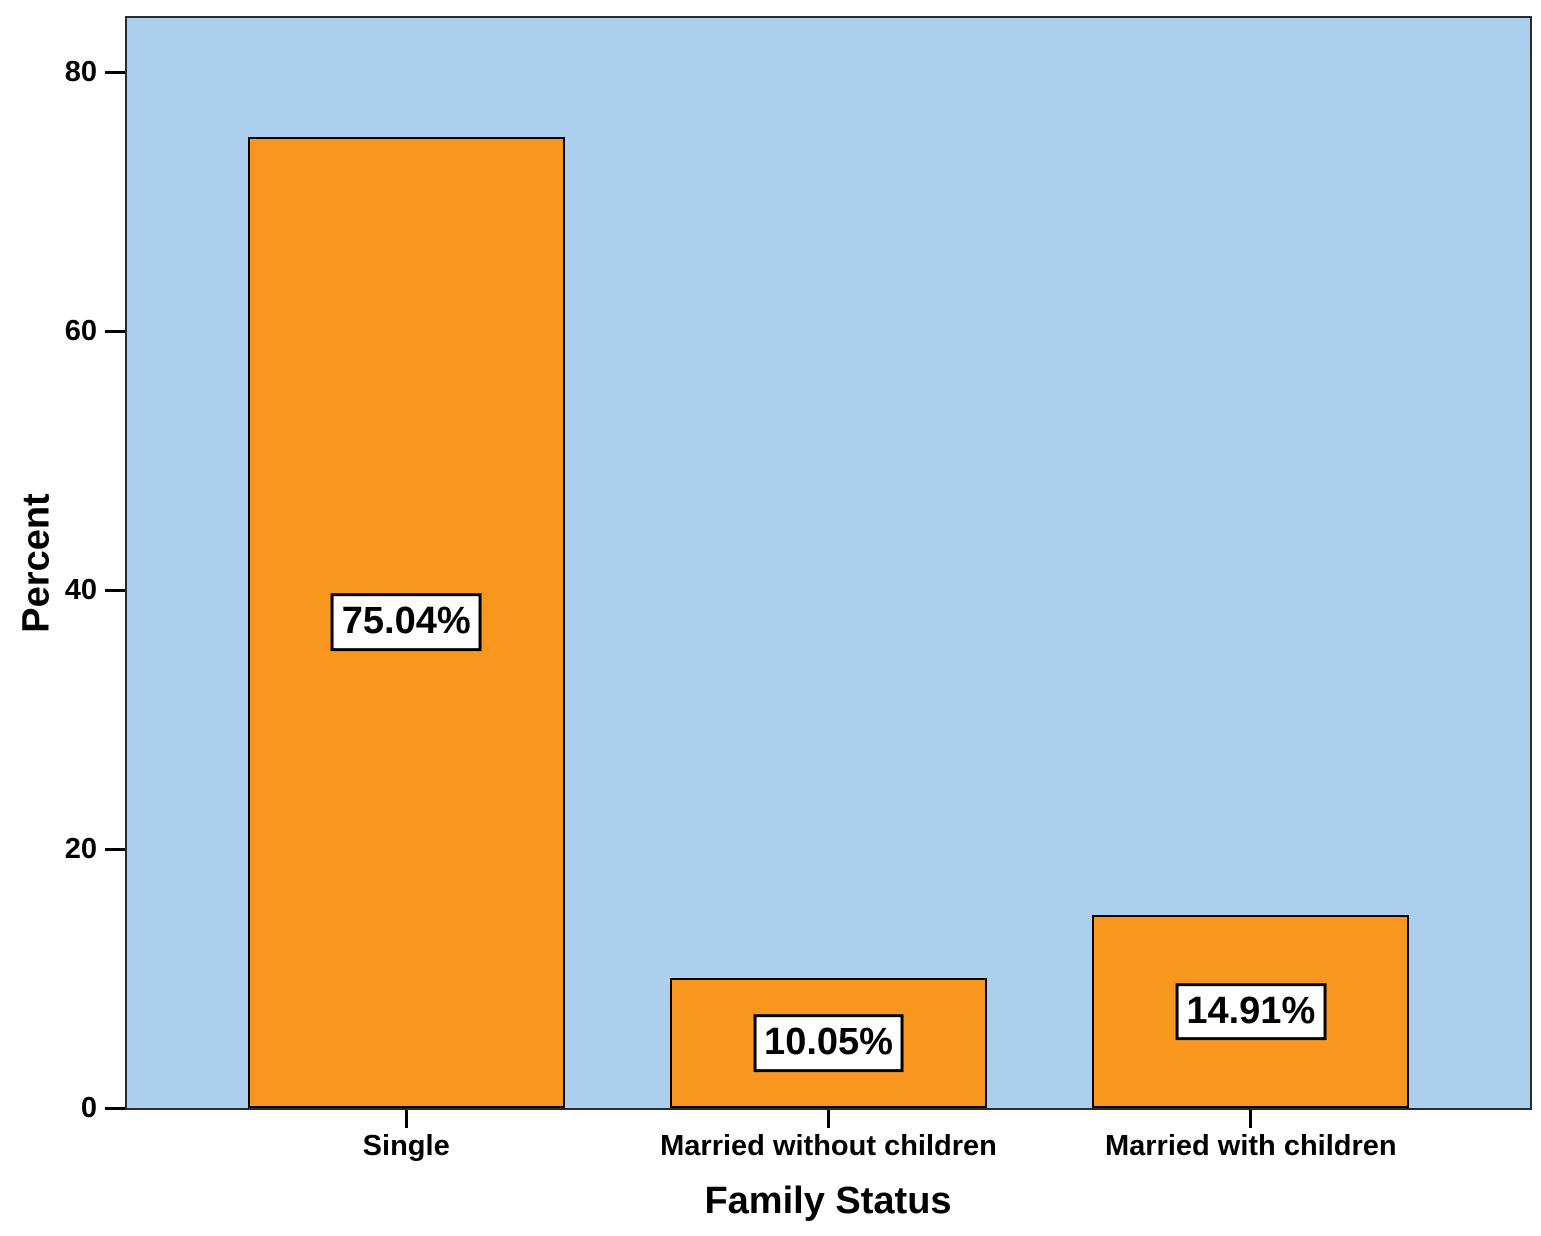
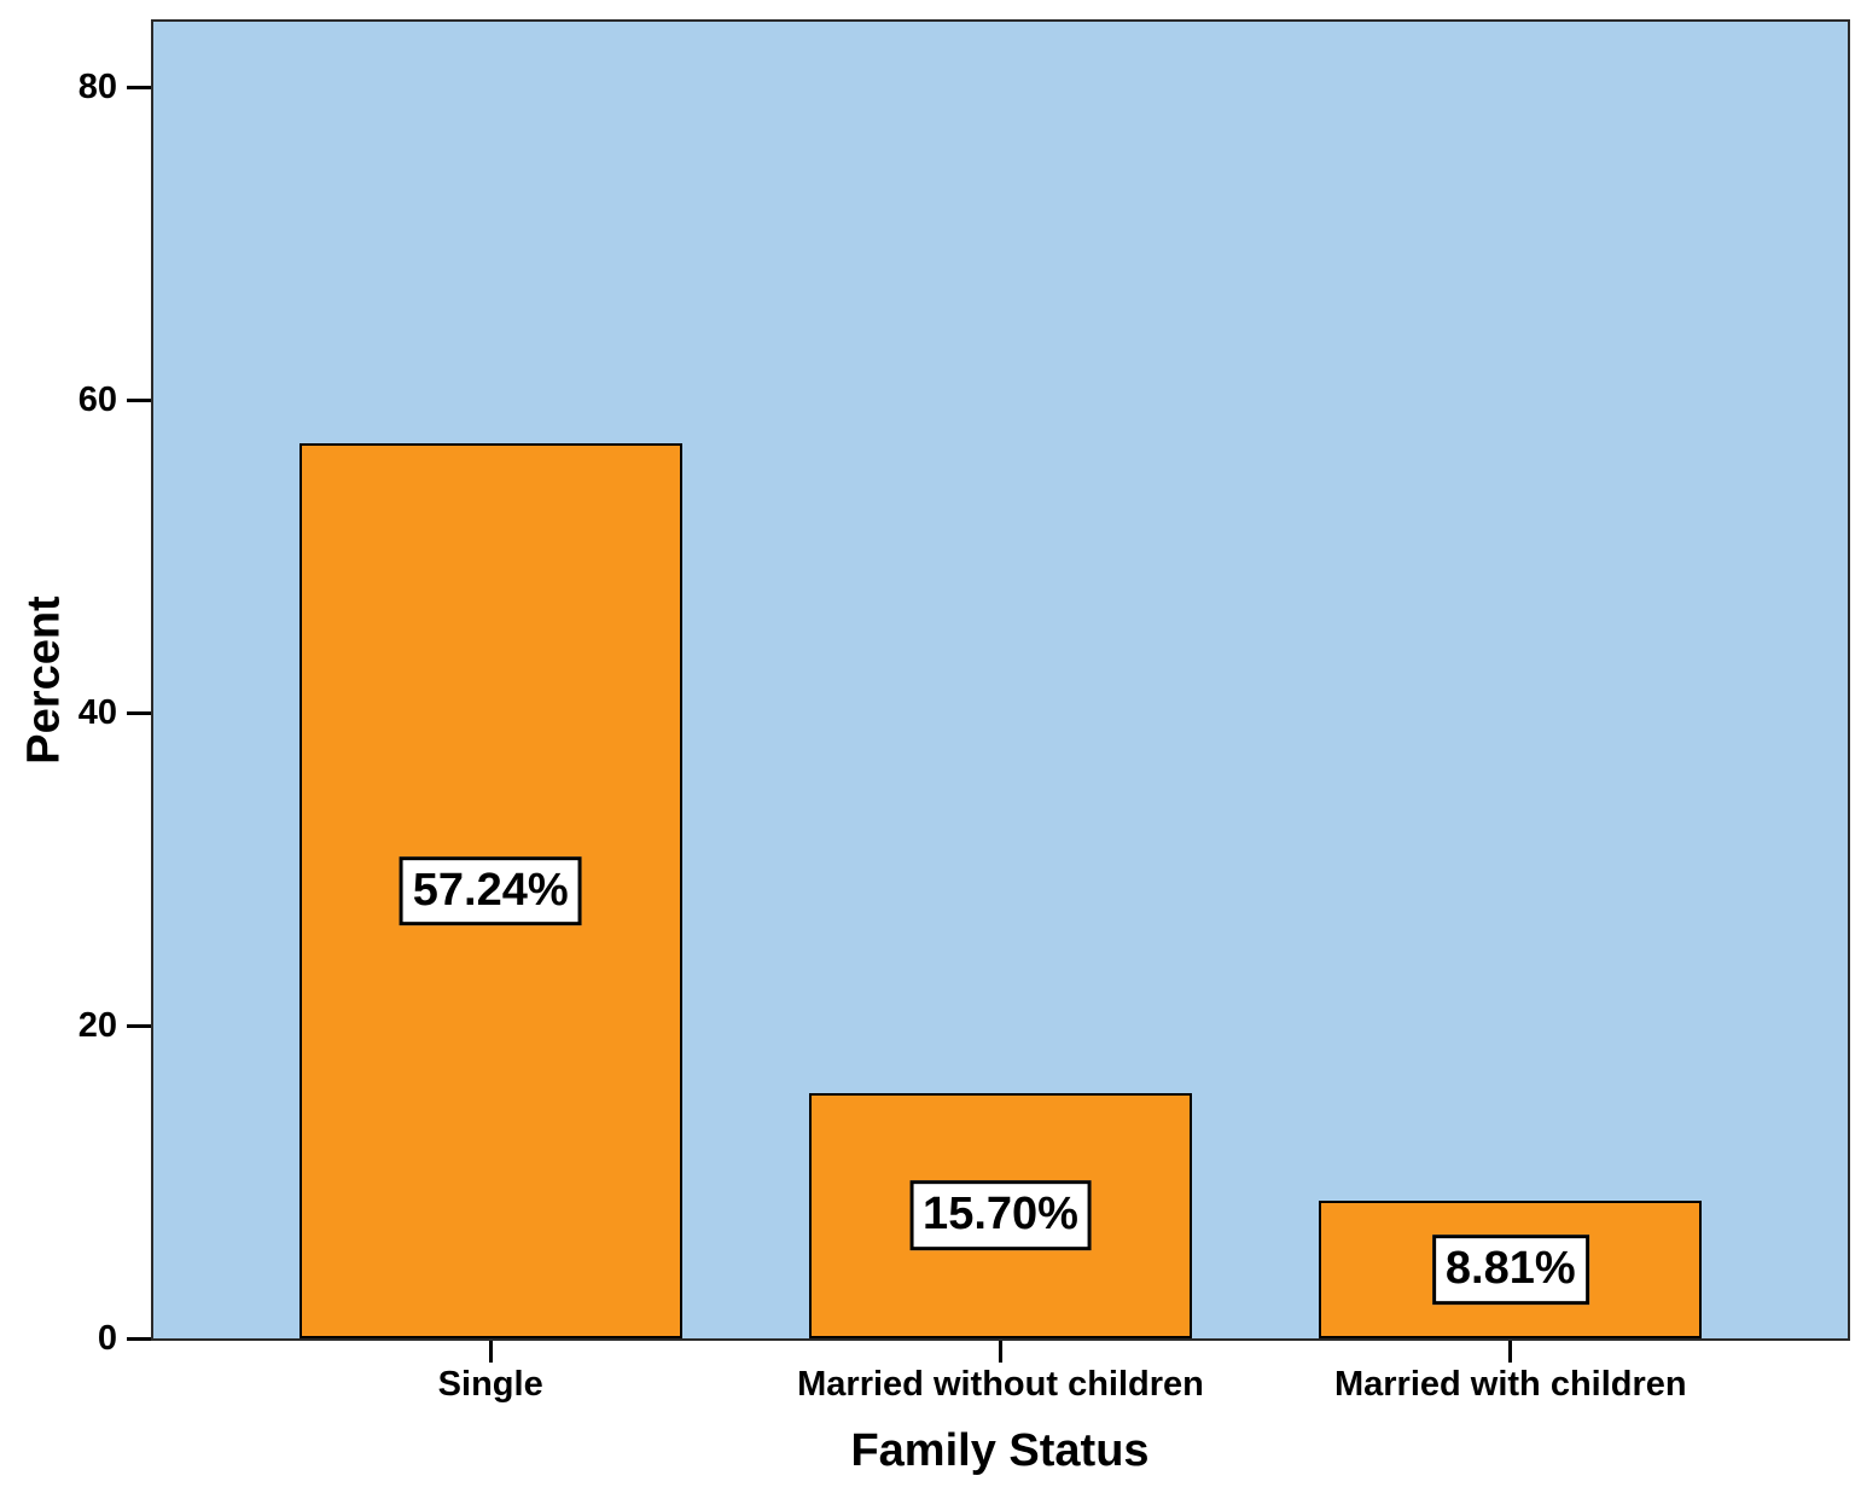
Single: 75.04% -> 57.24%
Married without children: 10.05% -> 15.70%
Married with children: 14.91% -> 8.81%
